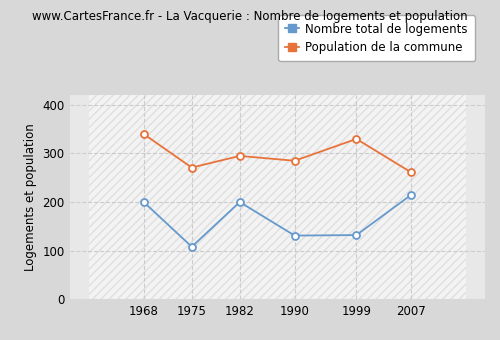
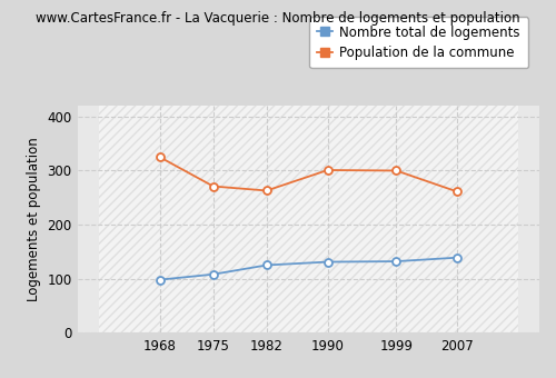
Nombre total de logements/1968: 200 -> 98
Population de la commune/1968: 340 -> 325
Nombre total de logements/1982: 200 -> 125
Population de la commune/1982: 295 -> 263
Population de la commune/1990: 285 -> 301
Population de la commune/1999: 330 -> 300
Nombre total de logements/2007: 215 -> 139
